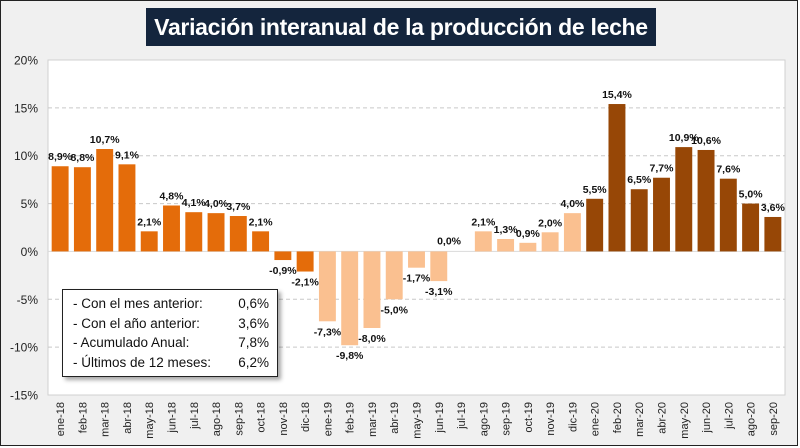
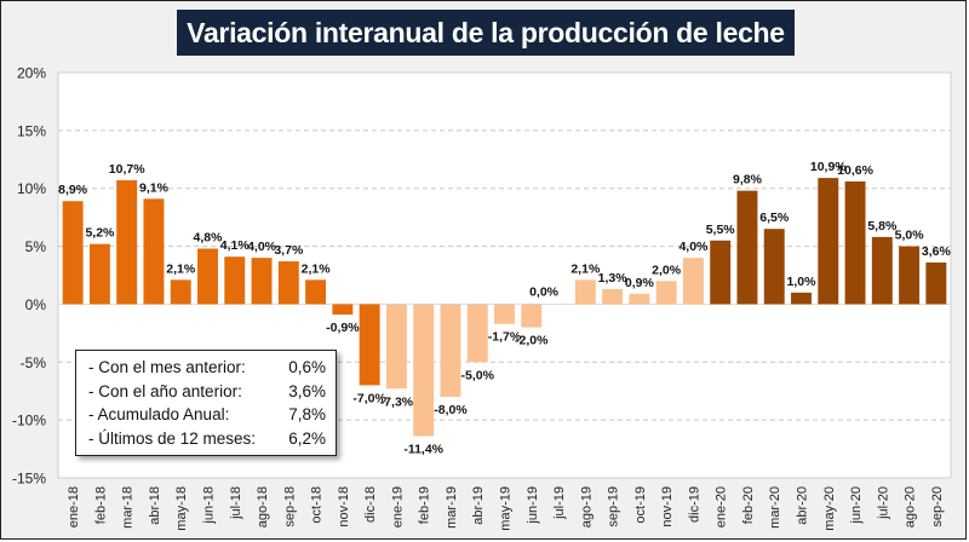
feb-18: 8,8% -> 5,2%
dic-18: -2,1% -> -7,0%
feb-19: -9,8% -> -11,4%
jun-19: -3,1% -> -2,0%
feb-20: 15,4% -> 9,8%
abr-20: 7,7% -> 1,0%
jul-20: 7,6% -> 5,8%
